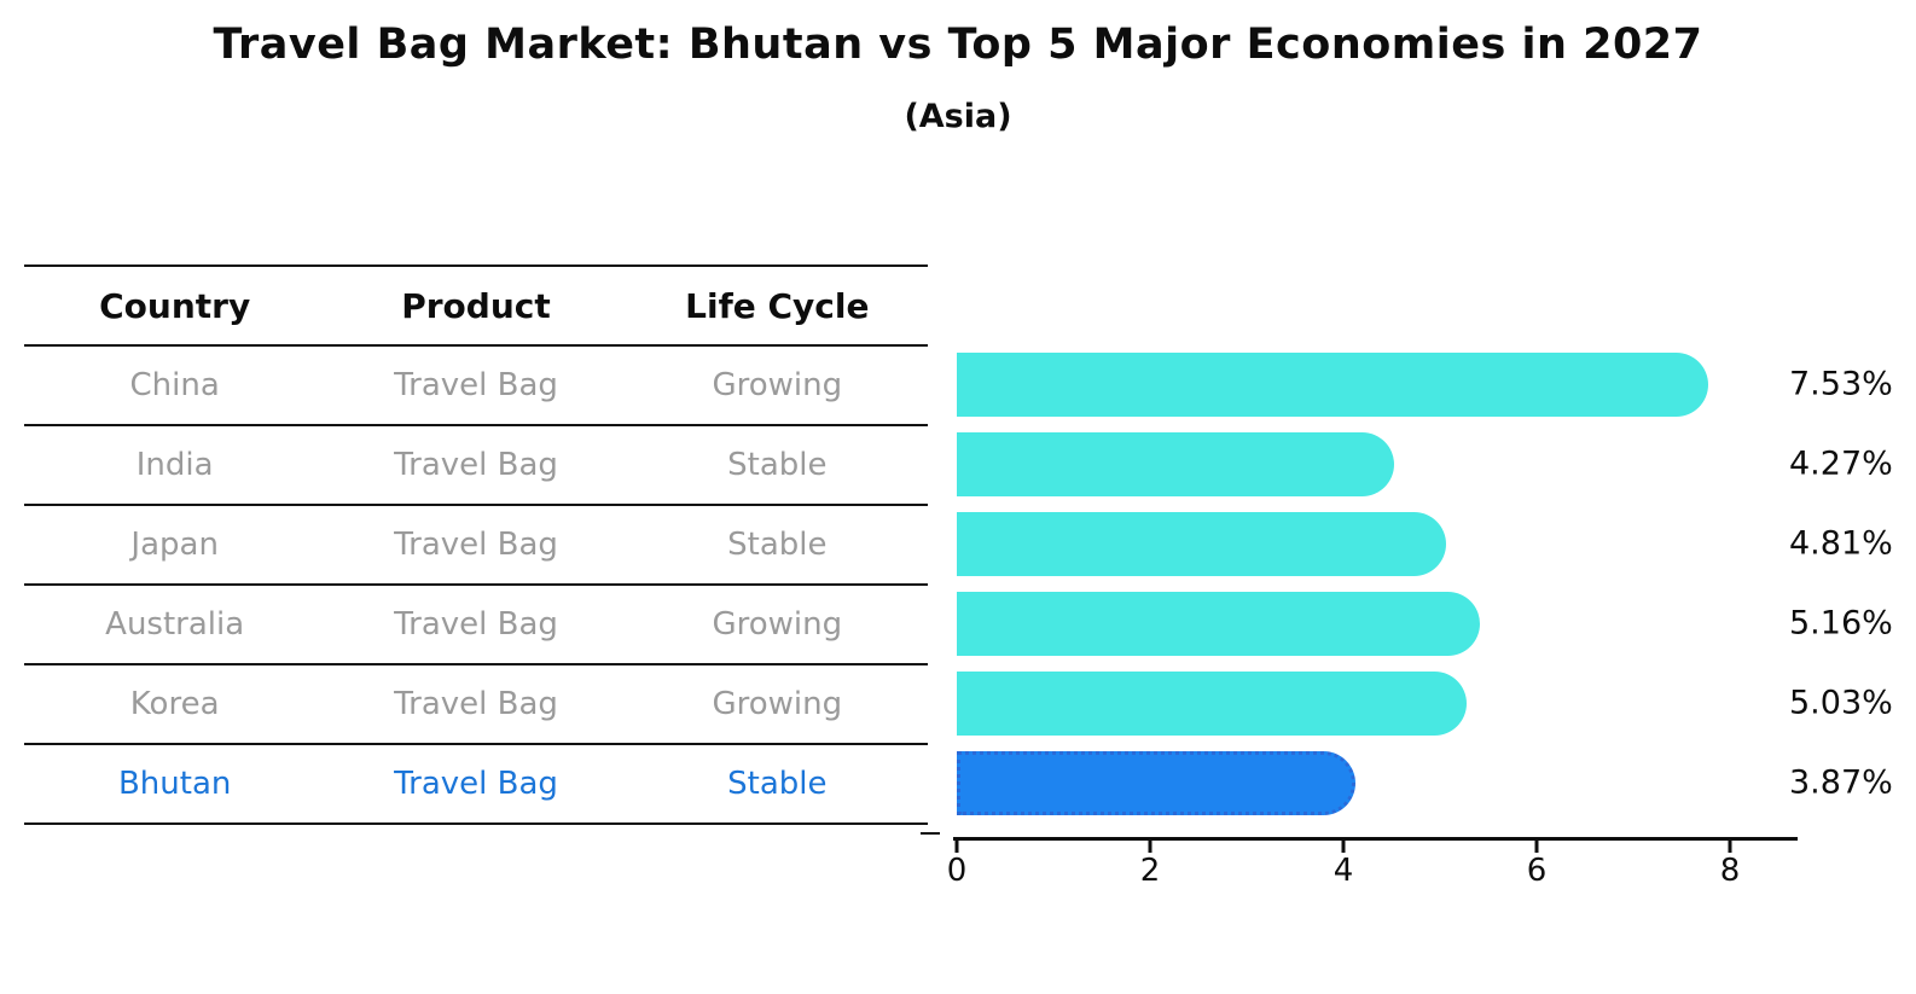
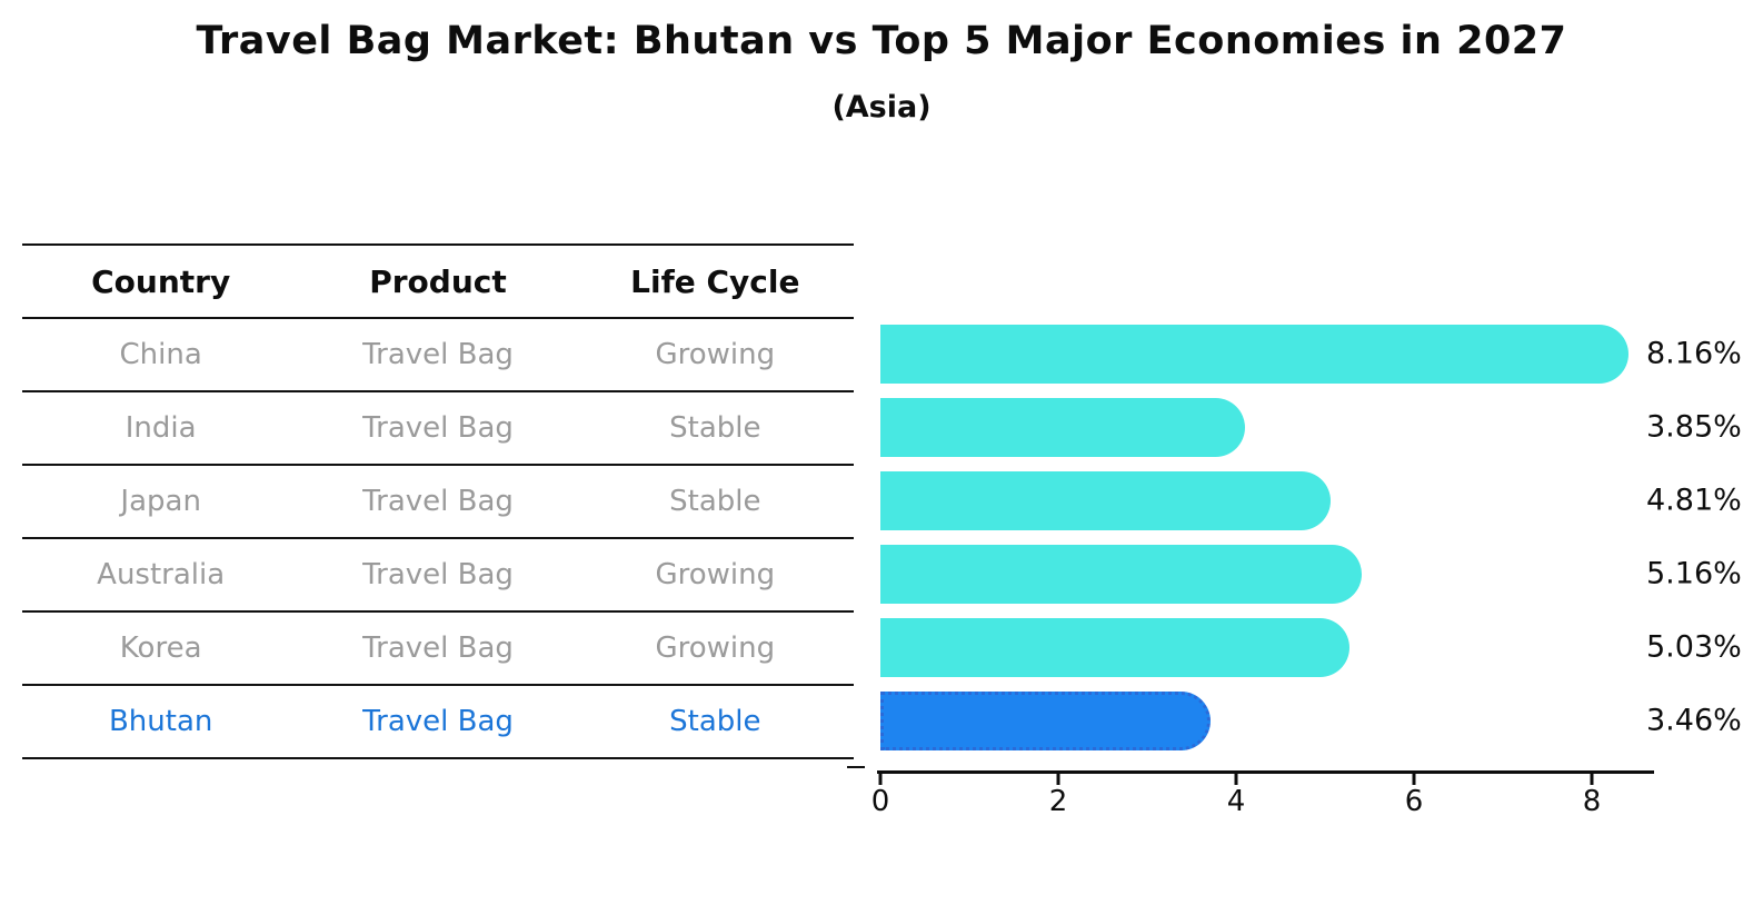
China: 7.53% -> 8.16%
India: 4.27% -> 3.85%
Bhutan: 3.87% -> 3.46%
